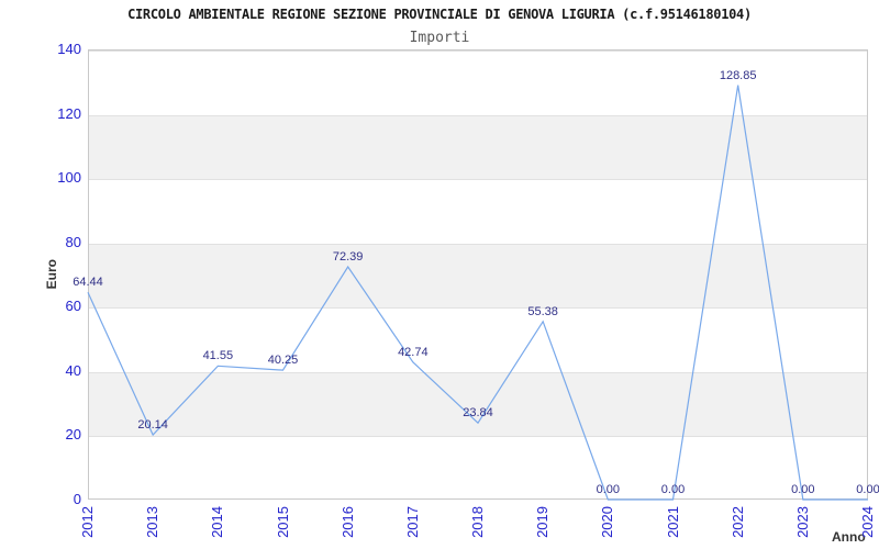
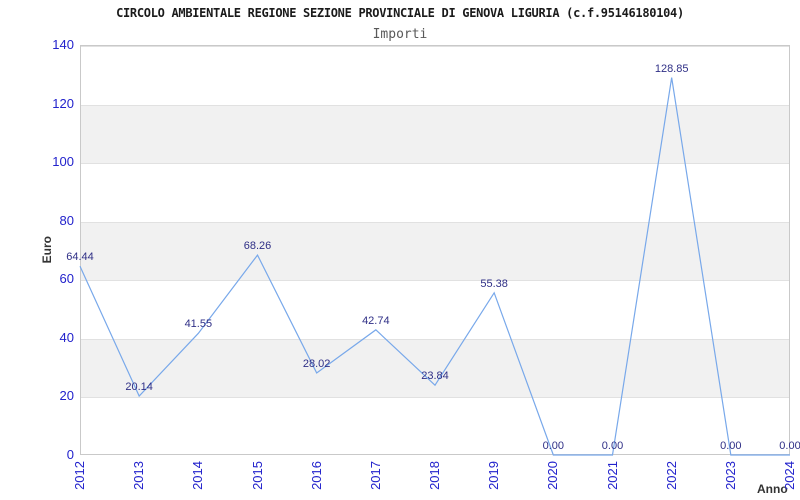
2015: 40.25 -> 68.26
2016: 72.39 -> 28.02
